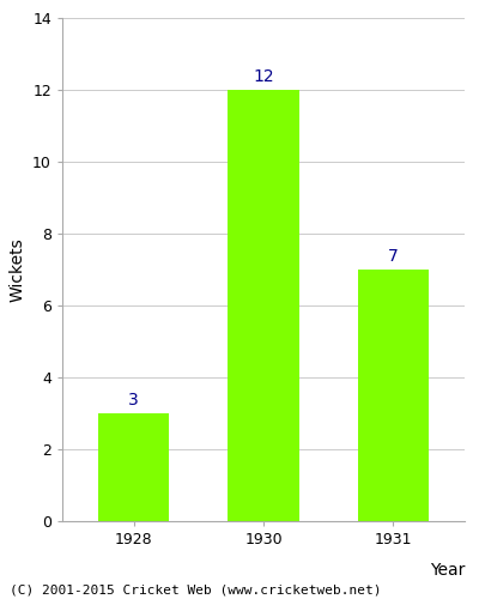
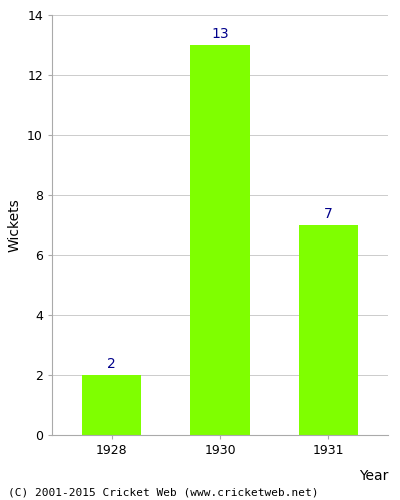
1928: 3 -> 2
1930: 12 -> 13
